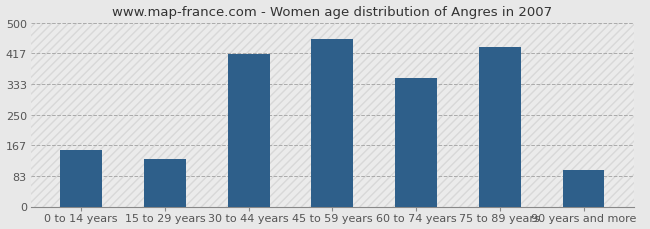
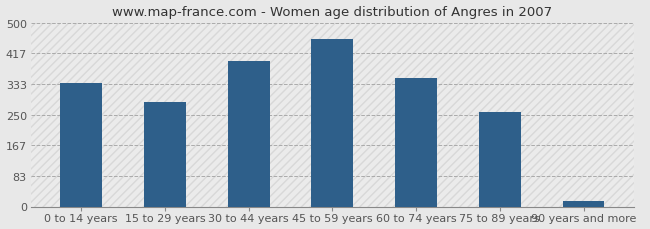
0 to 14 years: 155 -> 335
15 to 29 years: 130 -> 285
30 to 44 years: 415 -> 395
75 to 89 years: 435 -> 258
90 years and more: 100 -> 15
